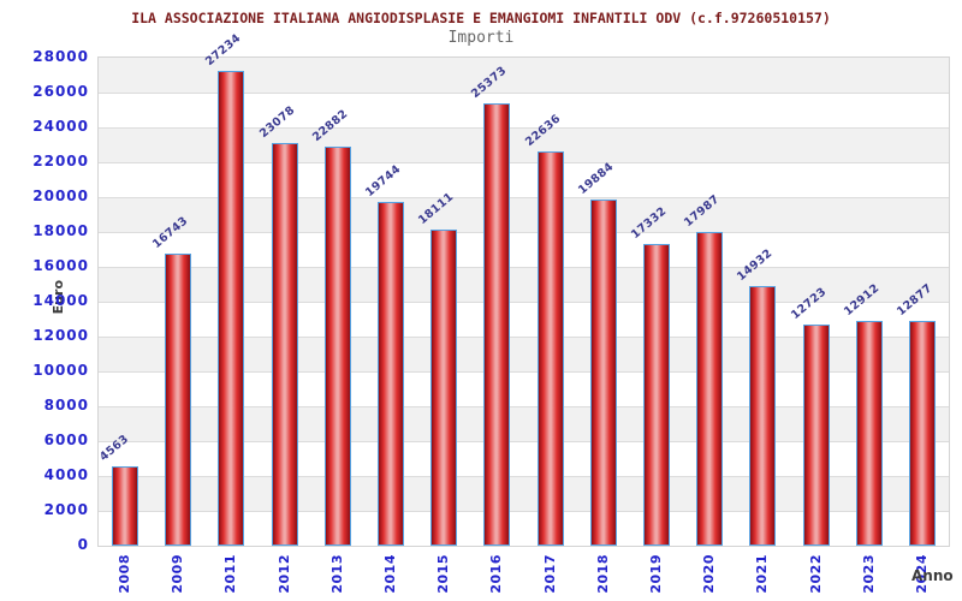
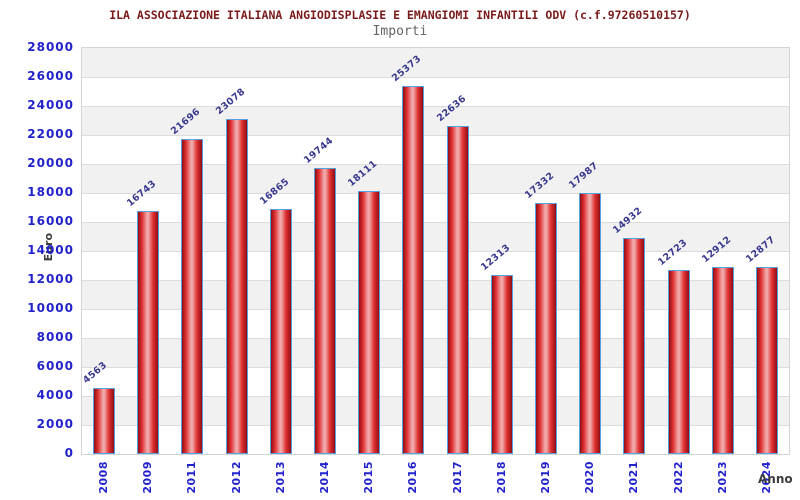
2011: 27234 -> 21696
2013: 22882 -> 16865
2018: 19884 -> 12313
